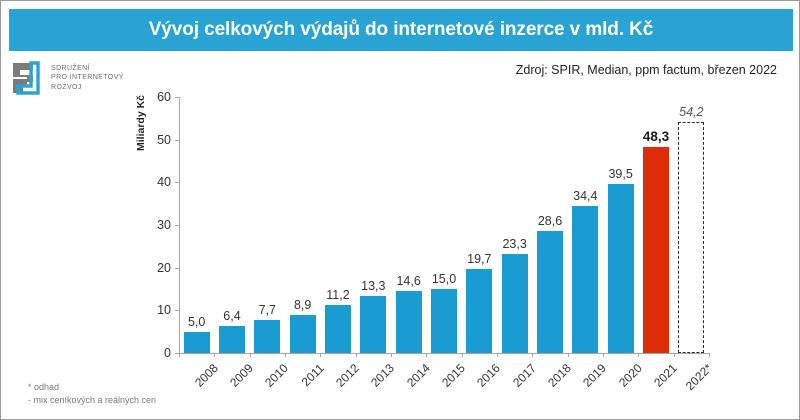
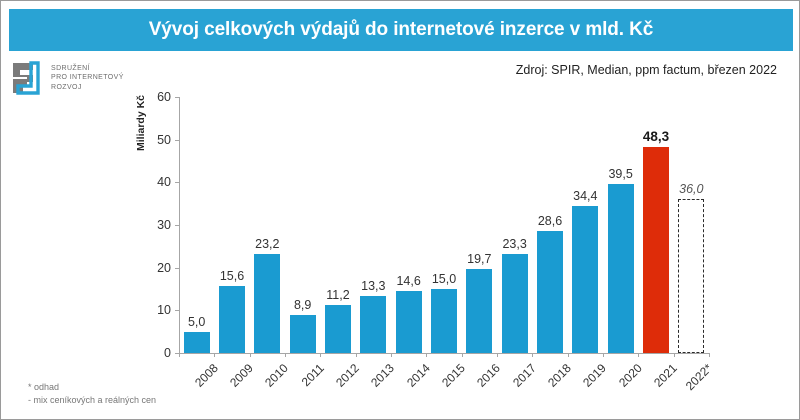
2009: 6,4 -> 15,6
2010: 7,7 -> 23,2
2022*: 54,2 -> 36,0
